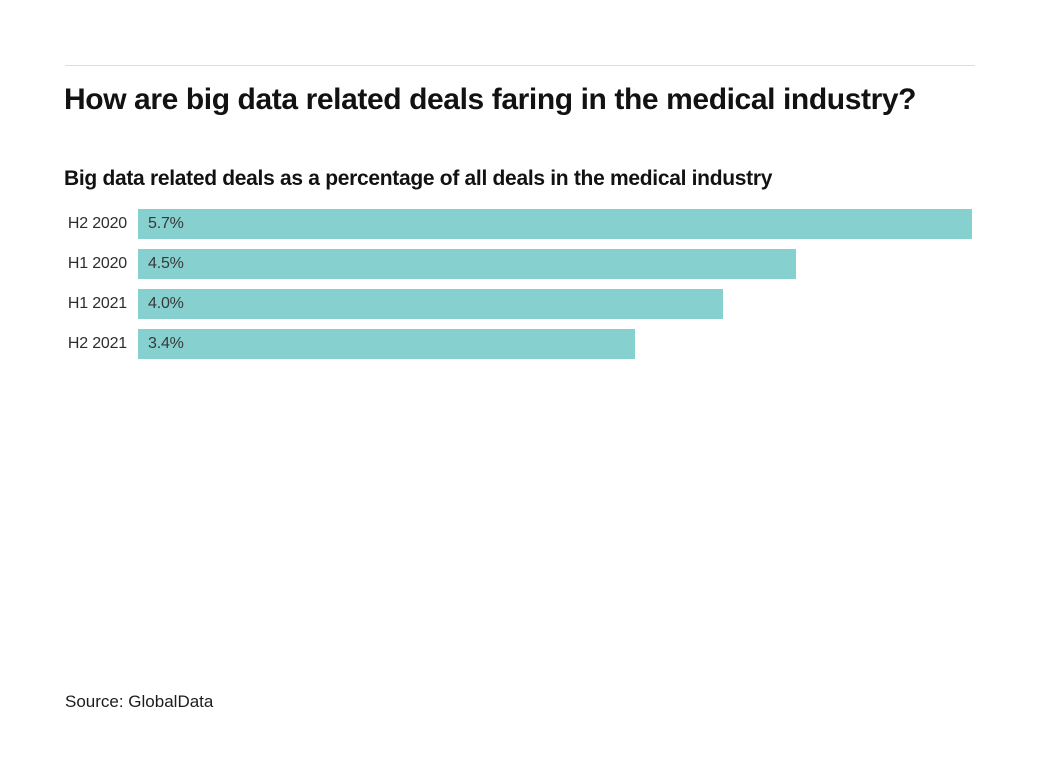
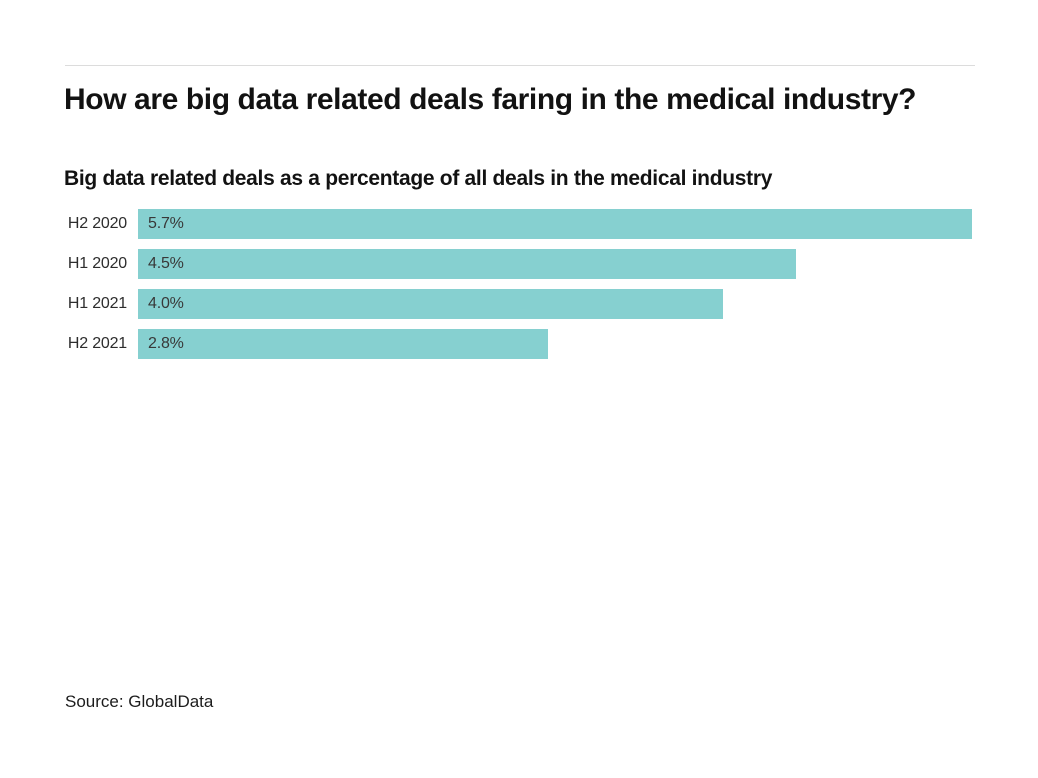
H2 2021: 3.4% -> 2.8%
